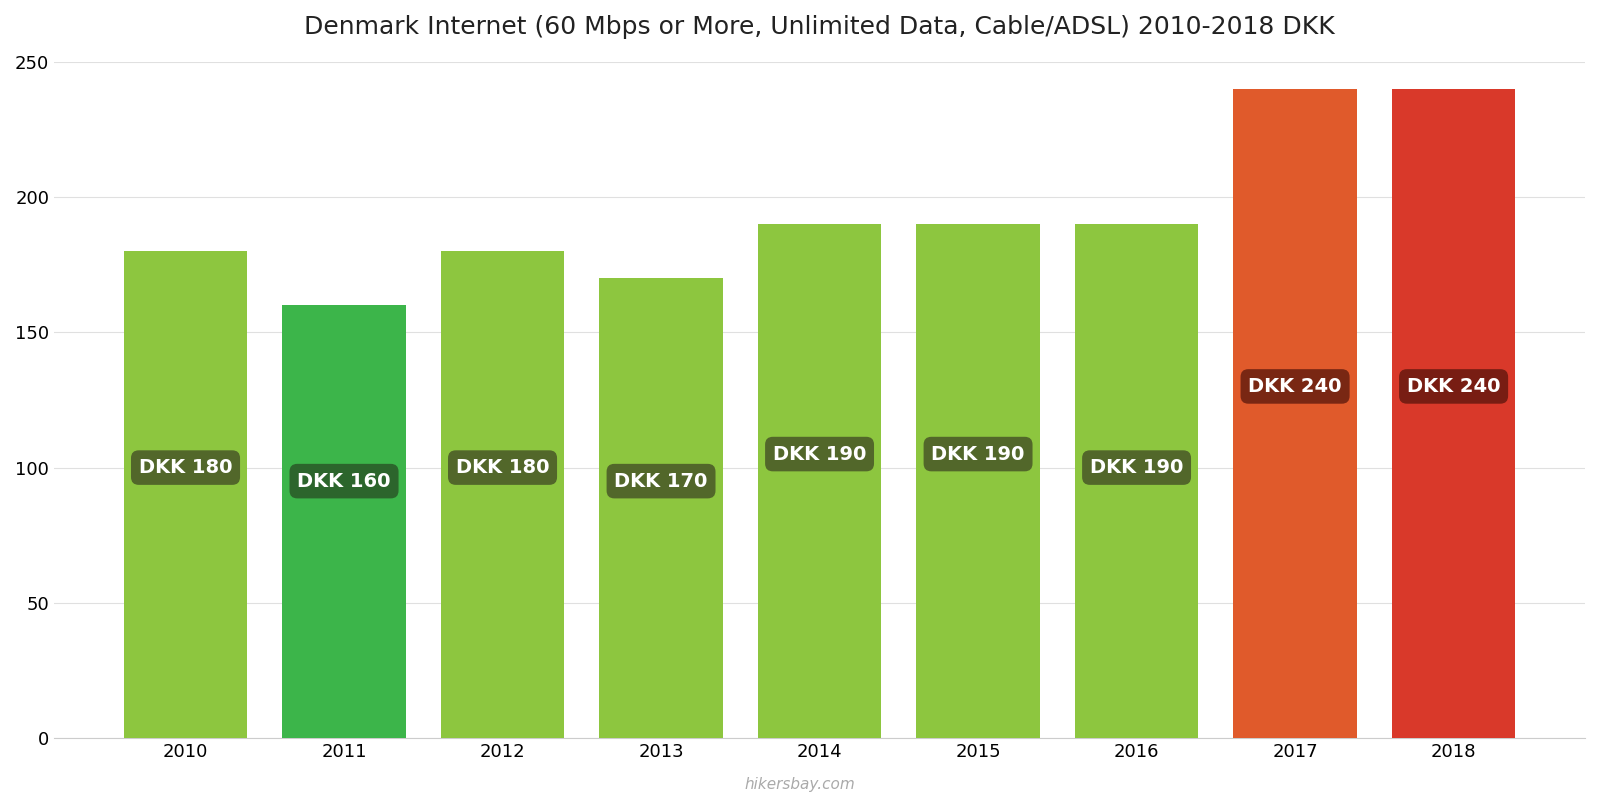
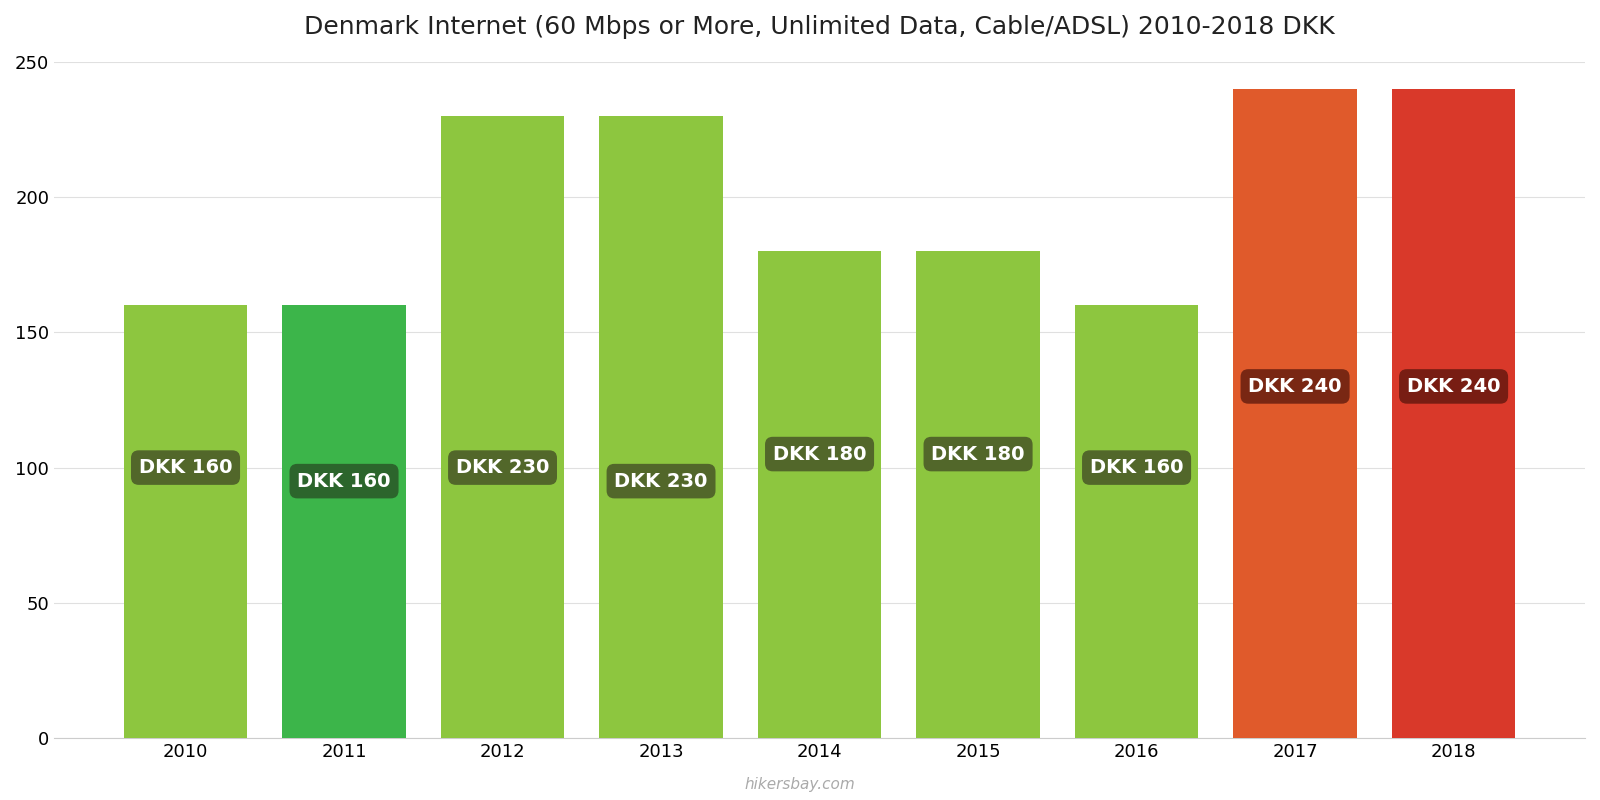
2010: 180 -> 160
2012: 180 -> 230
2013: 170 -> 230
2014: 190 -> 180
2015: 190 -> 180
2016: 190 -> 160
